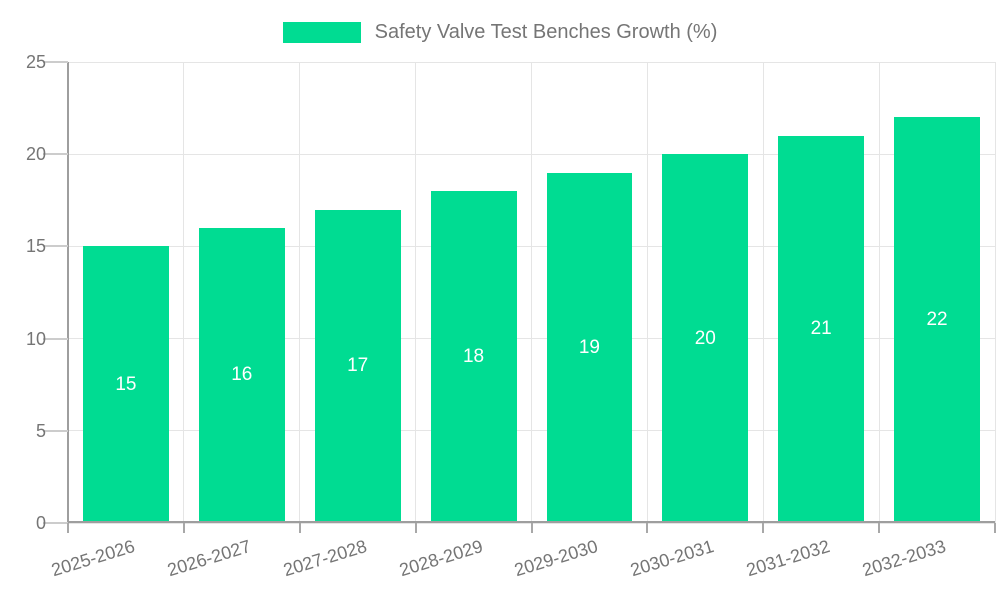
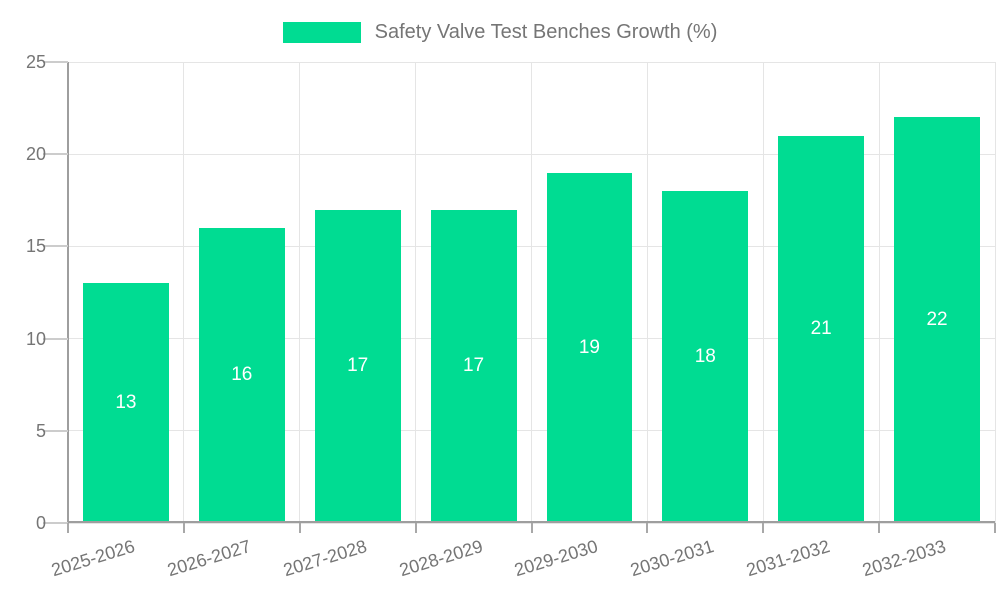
2025-2026: 15 -> 13
2028-2029: 18 -> 17
2030-2031: 20 -> 18
